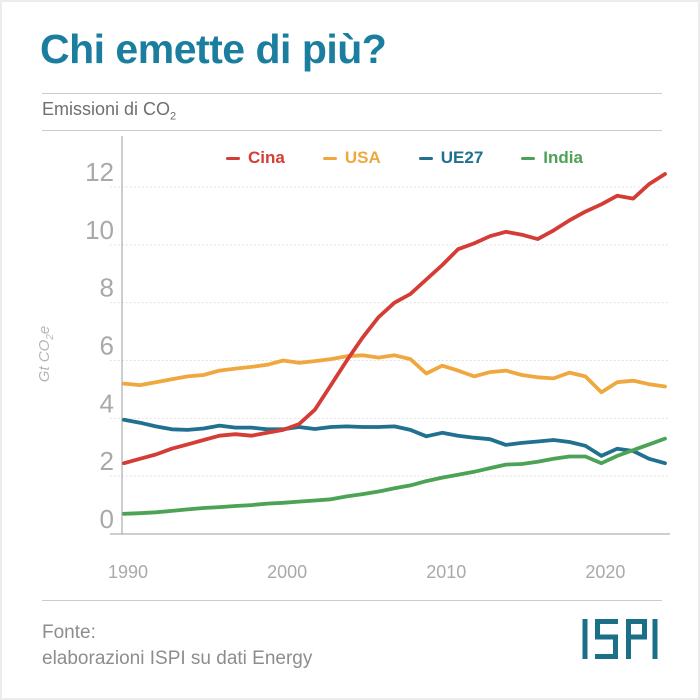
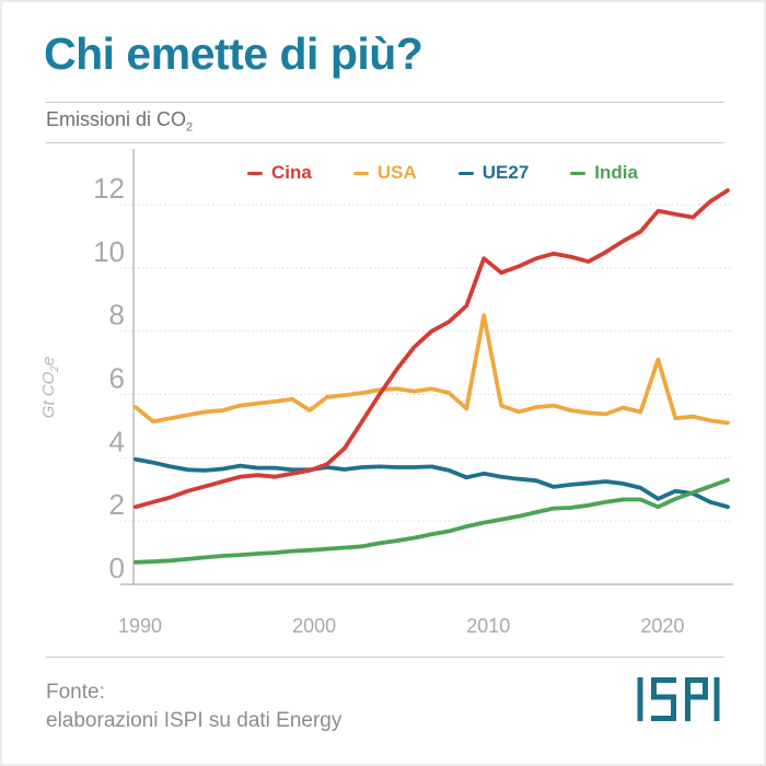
USA/1990: 5.2 -> 5.6
USA/2000: 6.0 -> 5.5
Cina/2010: 9.3 -> 10.3
USA/2010: 5.8 -> 8.5
Cina/2020: 11.4 -> 11.8
USA/2020: 4.9 -> 7.1
